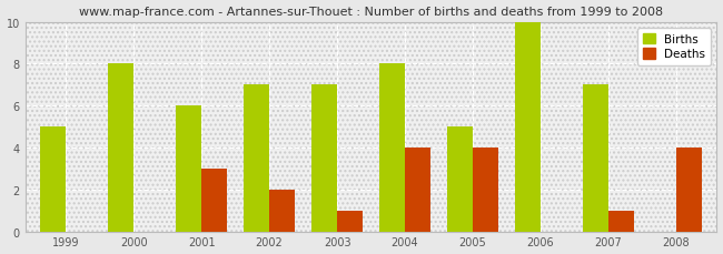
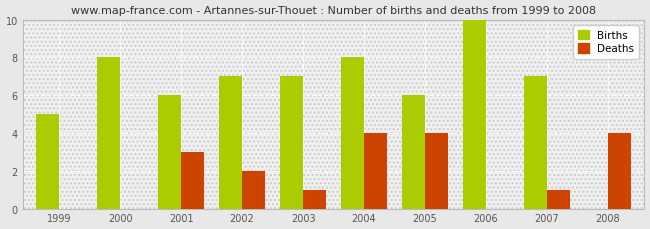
Births/2005: 5 -> 6
